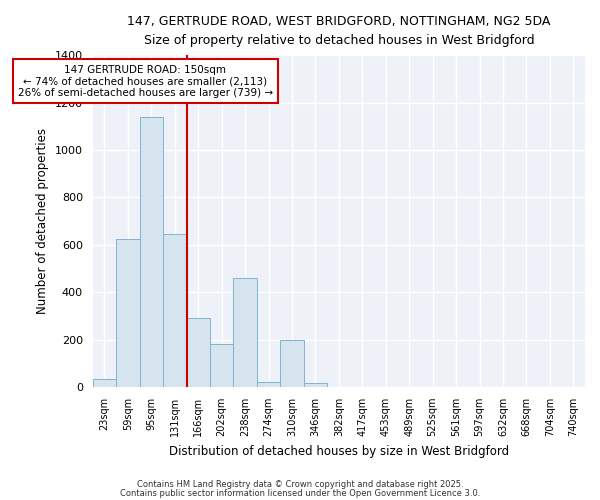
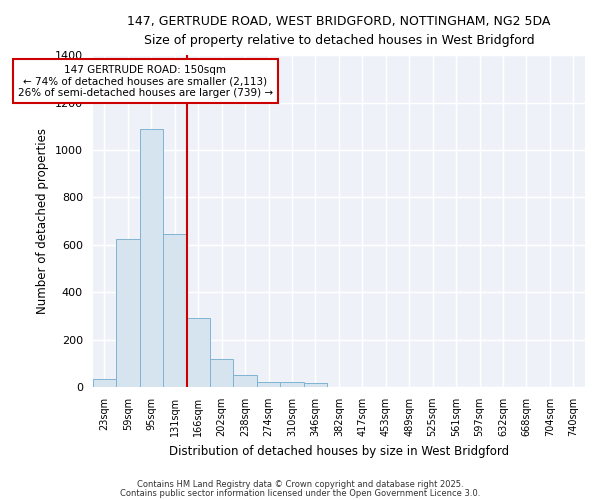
95sqm: 1140 -> 1090
202sqm: 180 -> 120
238sqm: 460 -> 50
310sqm: 200 -> 20
